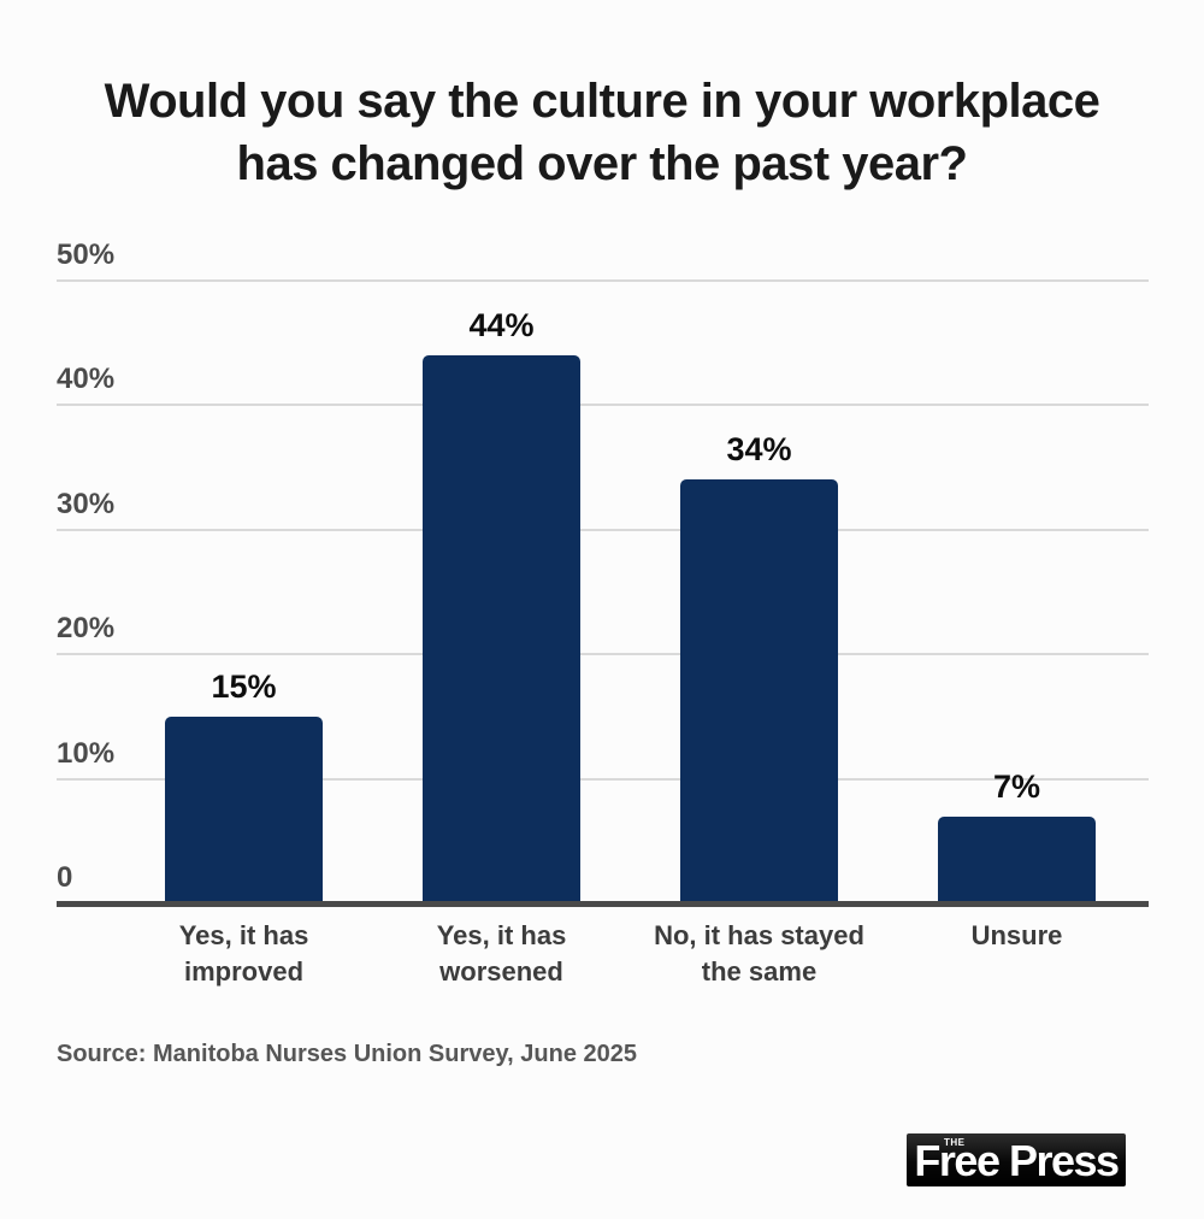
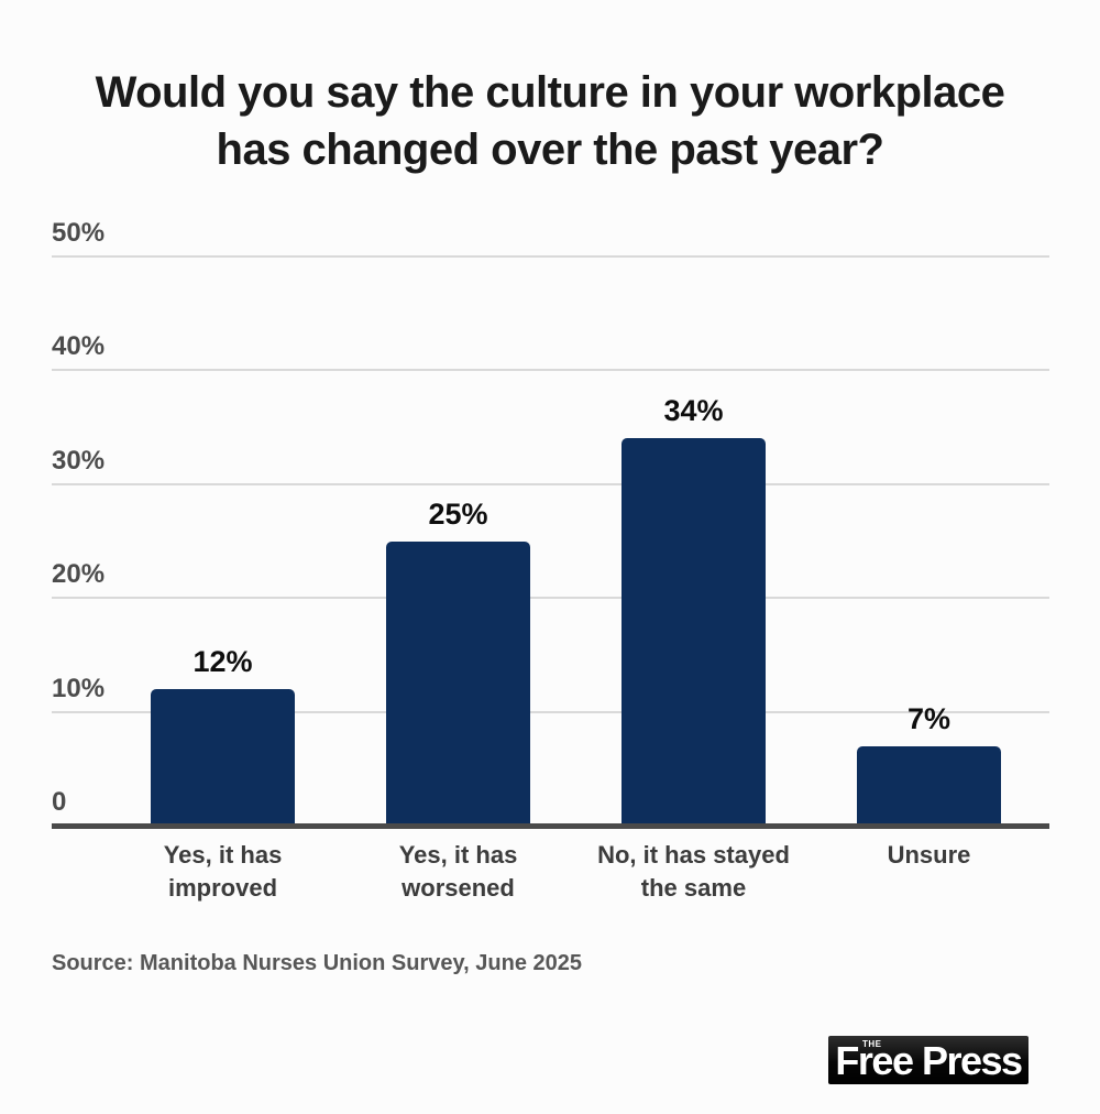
Yes, it has improved: 15% -> 12%
Yes, it has worsened: 44% -> 25%
